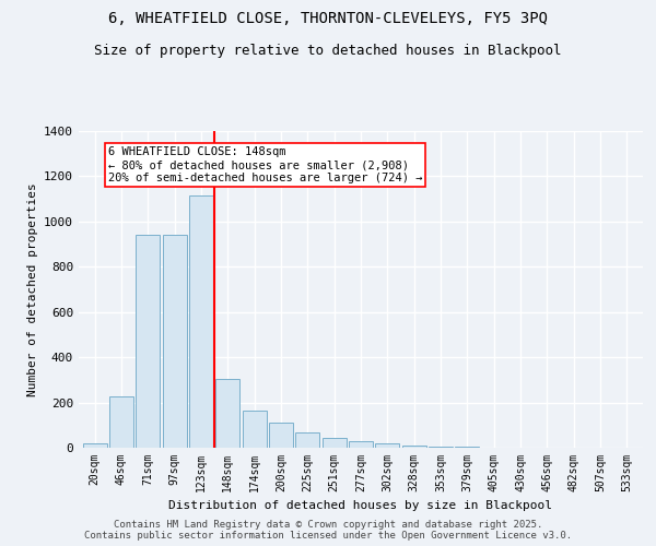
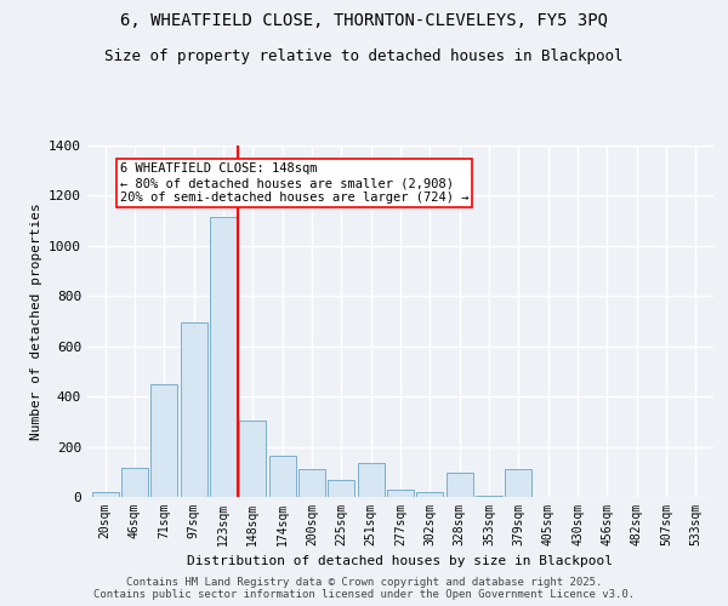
46sqm: 225 -> 115
71sqm: 940 -> 450
97sqm: 940 -> 695
251sqm: 45 -> 135
328sqm: 10 -> 95
379sqm: 3 -> 110
